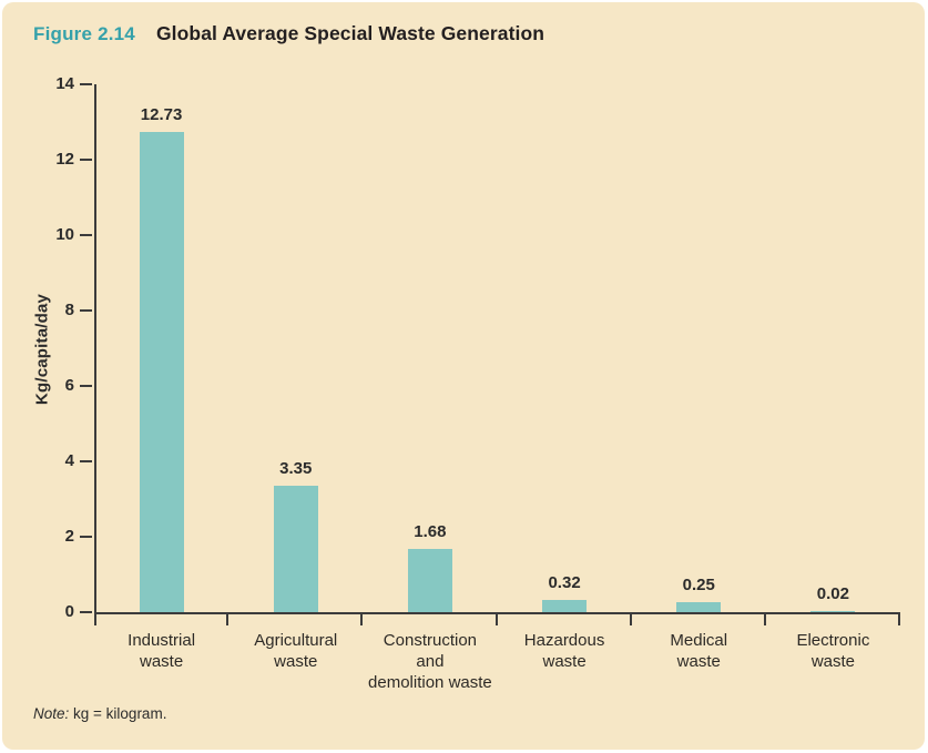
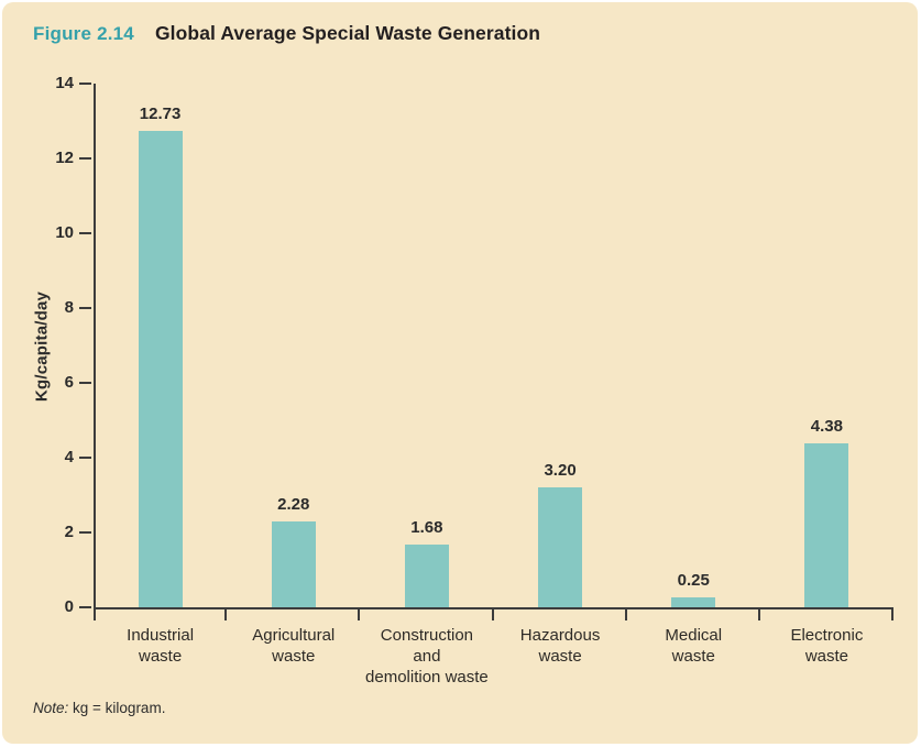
Agricultural waste: 3.35 -> 2.28
Hazardous waste: 0.32 -> 3.20
Electronic waste: 0.02 -> 4.38
